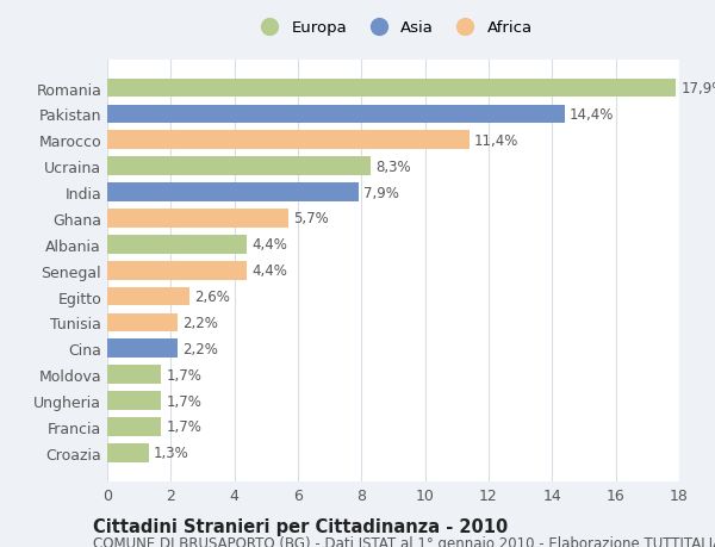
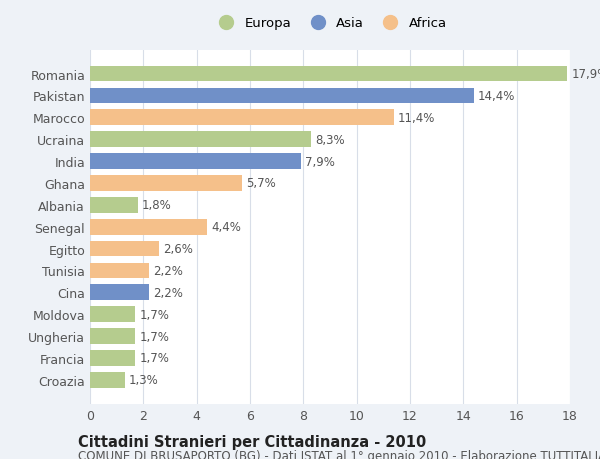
Albania: 4,4% -> 1,8%
